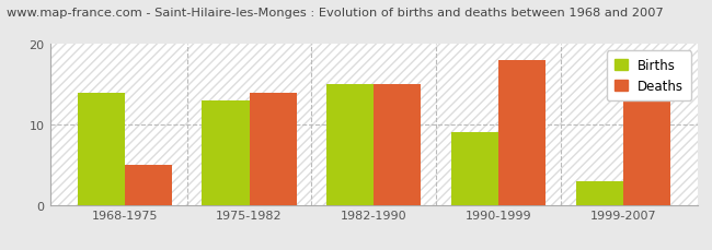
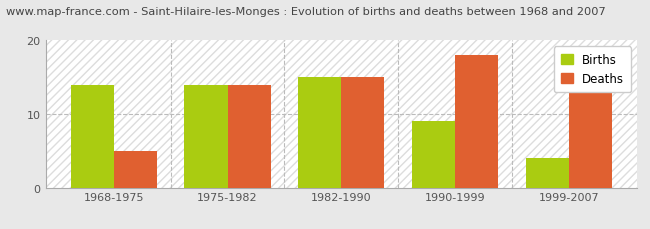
Births/1975-1982: 13 -> 14
Births/1999-2007: 3 -> 4
